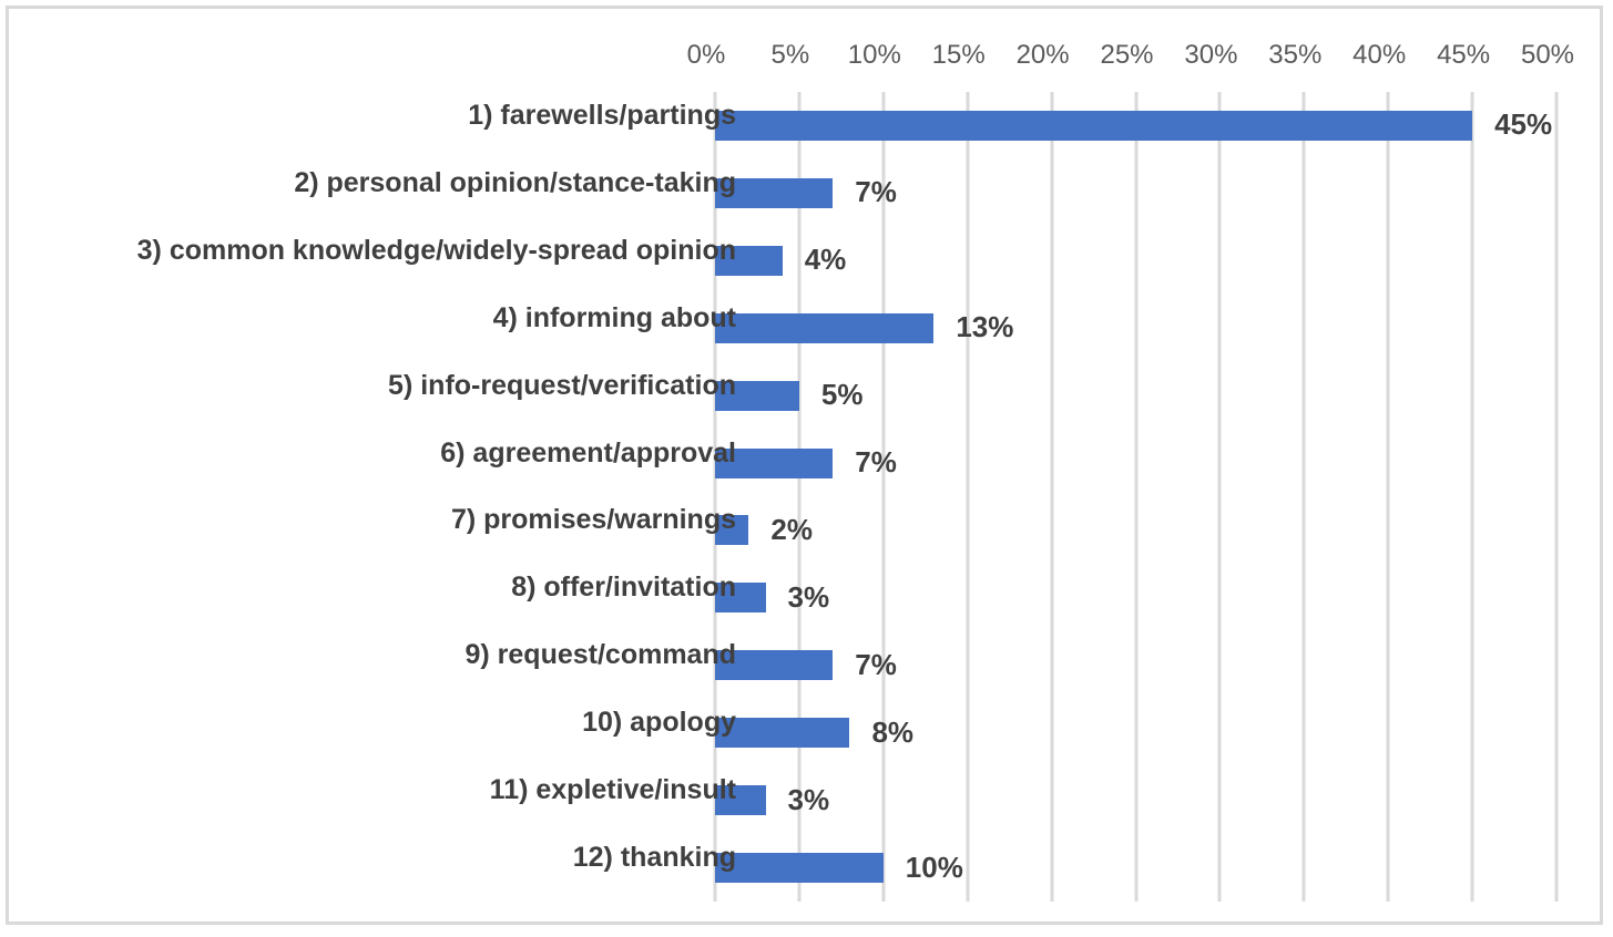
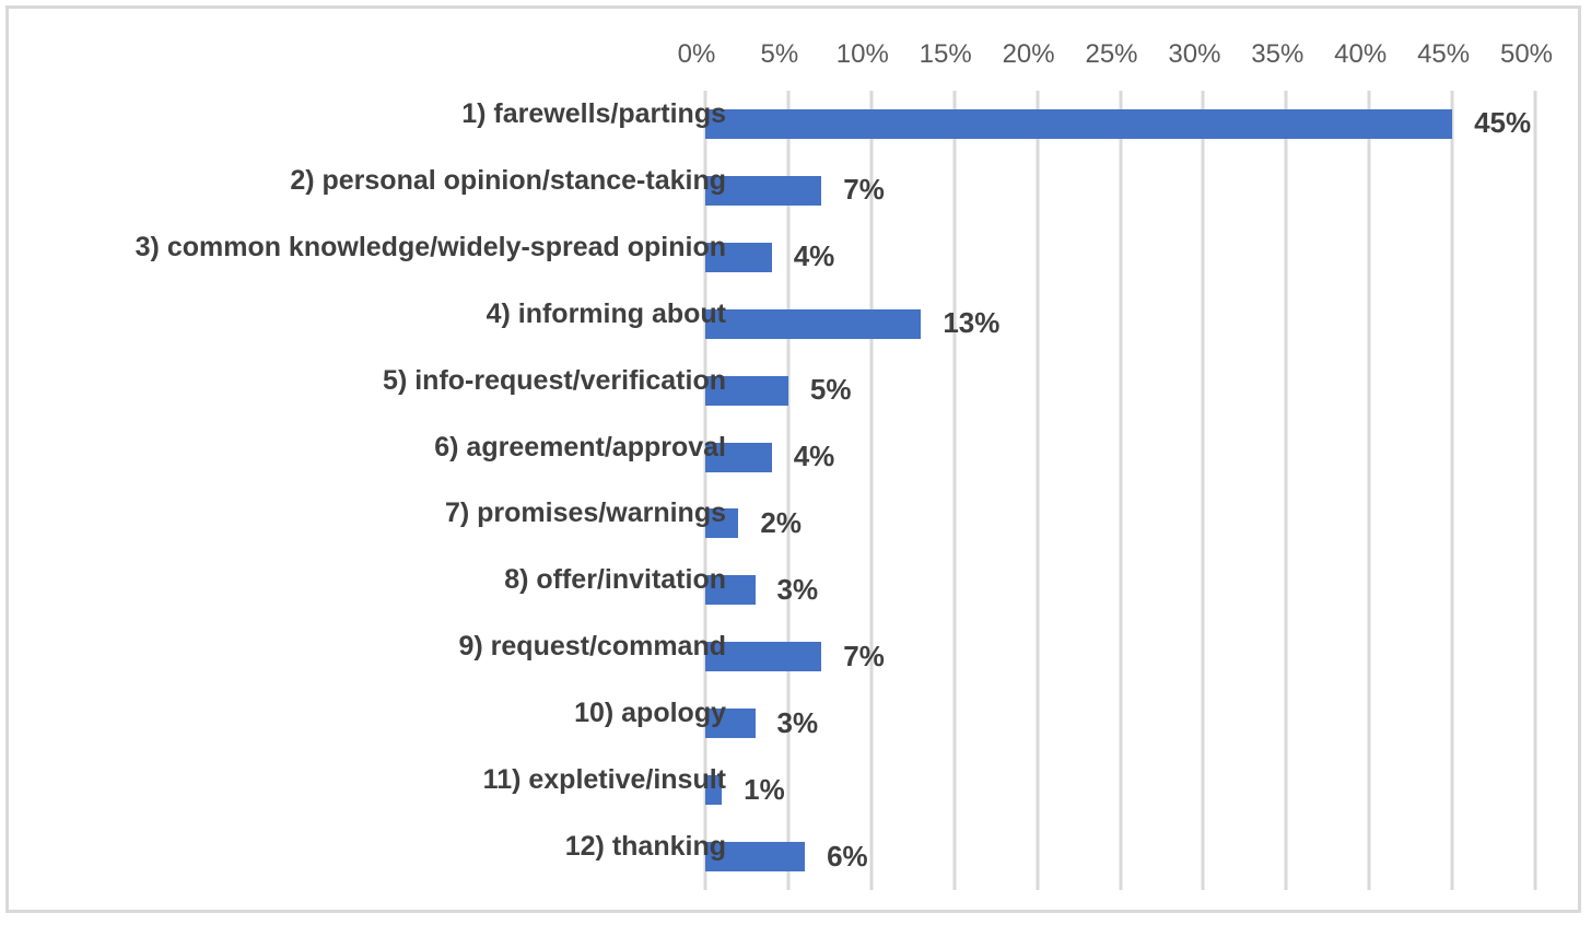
6) agreement/approval: 7% -> 4%
10) apology: 8% -> 3%
11) expletive/insult: 3% -> 1%
12) thanking: 10% -> 6%
